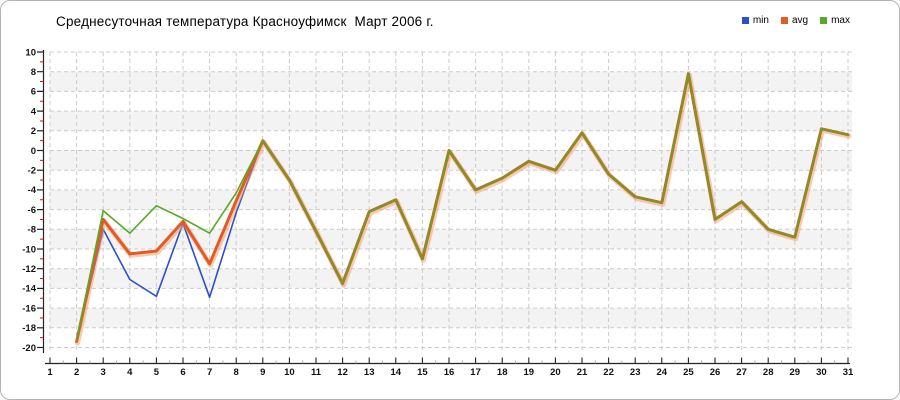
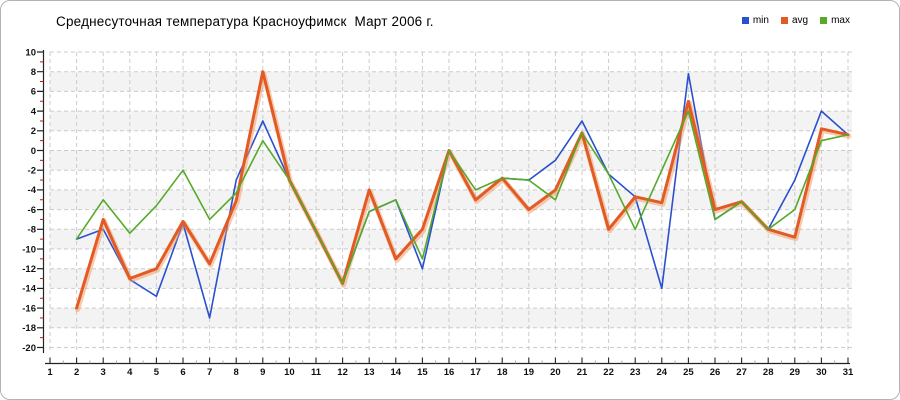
min/2: -19 -> -9
avg/2: -19 -> -16
max/2: -19 -> -9
max/3: -6 -> -5
avg/4: -10 -> -13
avg/5: -10 -> -12
max/6: -7 -> -2
min/7: -15 -> -17
max/7: -8 -> -7
min/8: -6 -> -3
min/9: 1 -> 3
avg/9: 1 -> 8
avg/13: -6 -> -4
avg/14: -5 -> -11
min/15: -11 -> -12
avg/15: -11 -> -8
min/17: -4 -> -5
avg/17: -4 -> -5
min/19: -1 -> -3
avg/19: -1 -> -6
max/19: -1 -> -3
min/20: -2 -> -1
avg/20: -2 -> -4
max/20: -2 -> -5
min/21: 2 -> 3
avg/22: -2 -> -8
max/23: -5 -> -8
min/24: -5 -> -14
max/24: -5 -> -2
avg/25: 8 -> 5
max/25: 8 -> 4
avg/26: -7 -> -6
min/29: -9 -> -3
max/29: -9 -> -6
min/30: 2 -> 4
max/30: 2 -> 1
